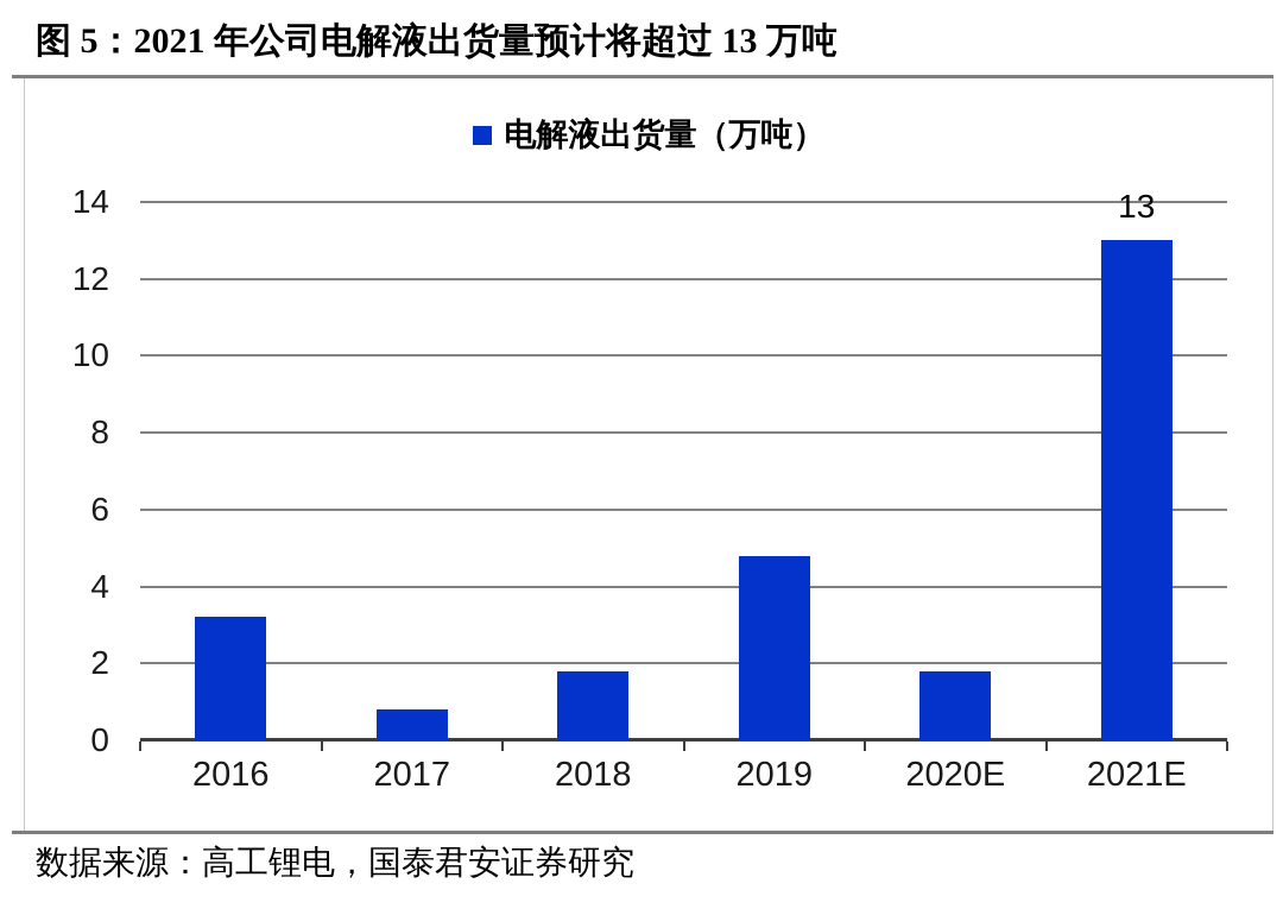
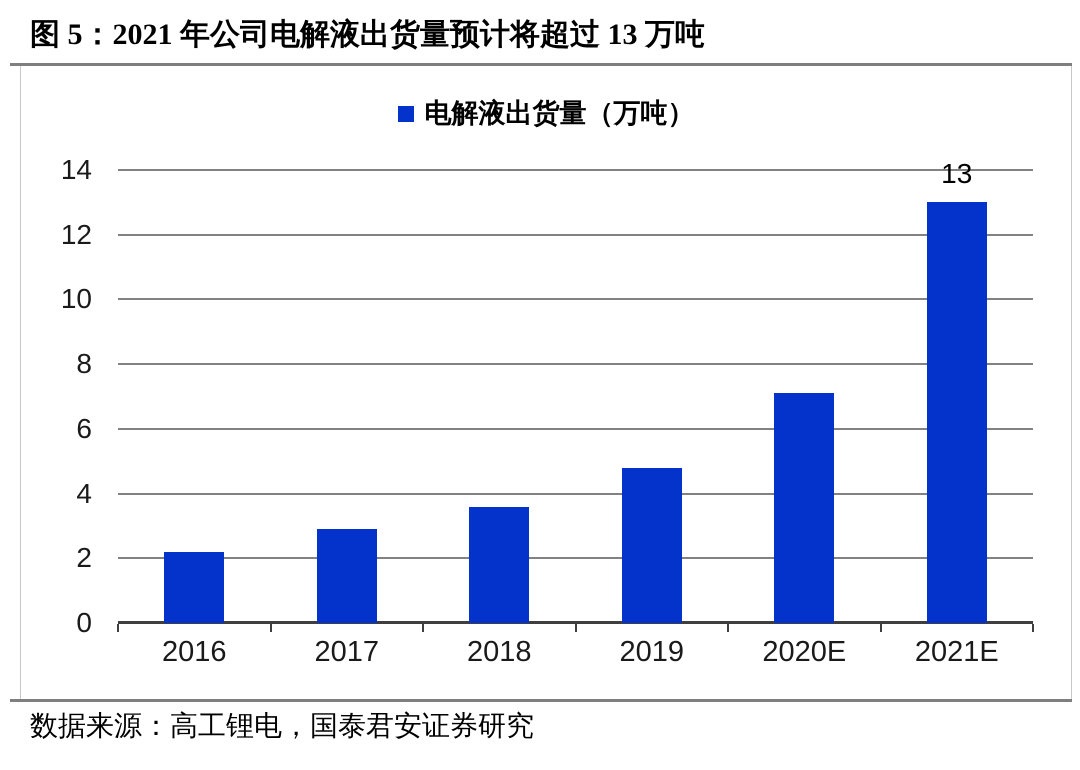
2016: 3.2 -> 2.2
2017: 0.8 -> 2.9
2018: 1.8 -> 3.6
2020E: 1.8 -> 7.1
